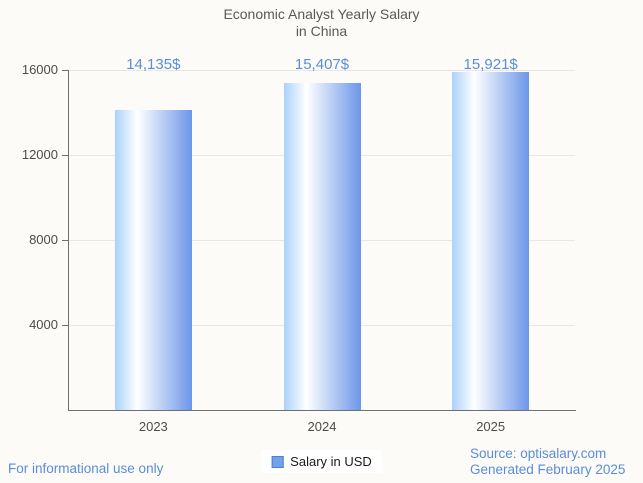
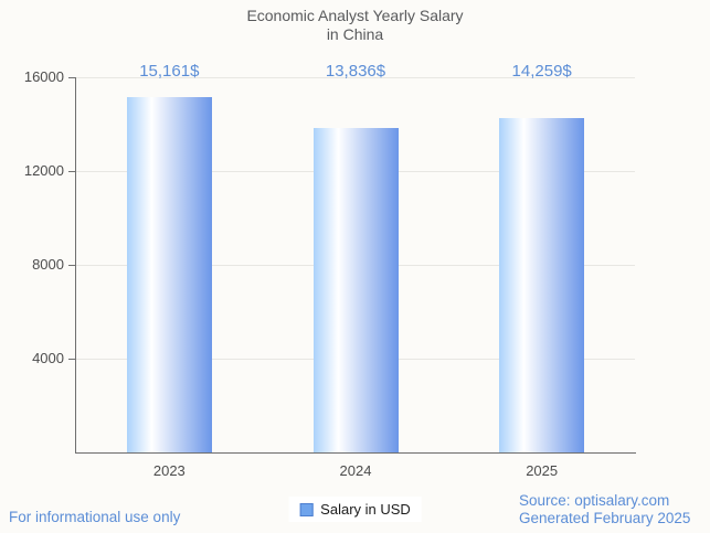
2023: 14,135 -> 15,161
2024: 15,407 -> 13,836
2025: 15,921 -> 14,259
